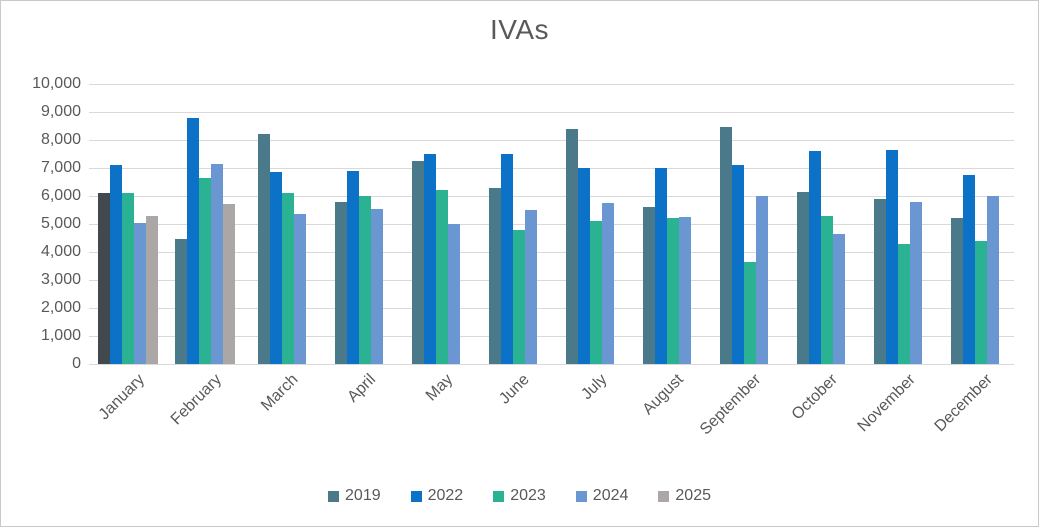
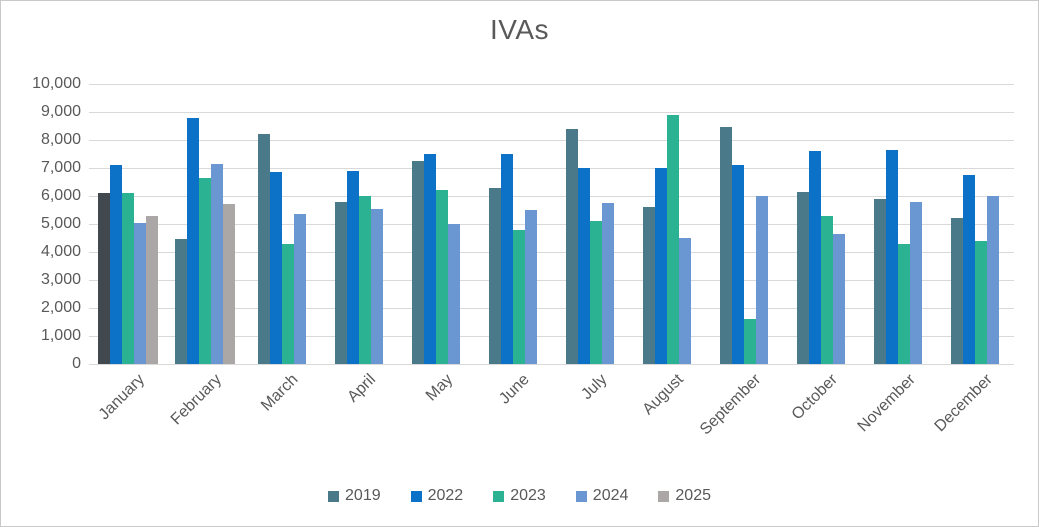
2023/March: 6100 -> 4300
2023/August: 5200 -> 8900
2024/August: 5200 -> 4500
2023/September: 3600 -> 1600
